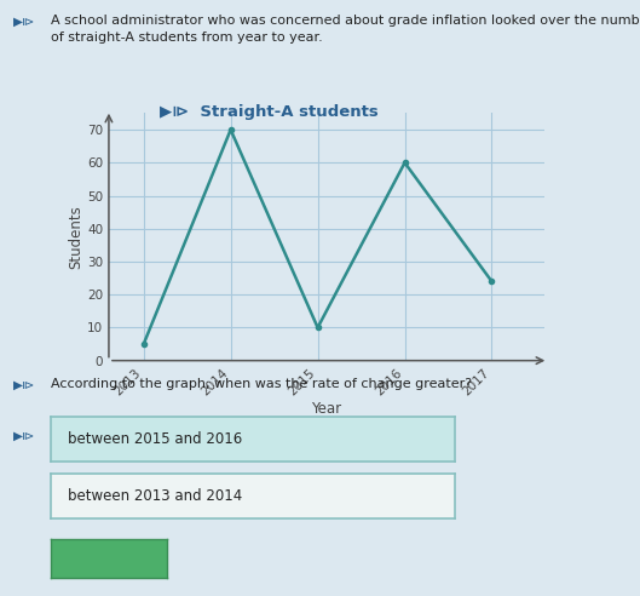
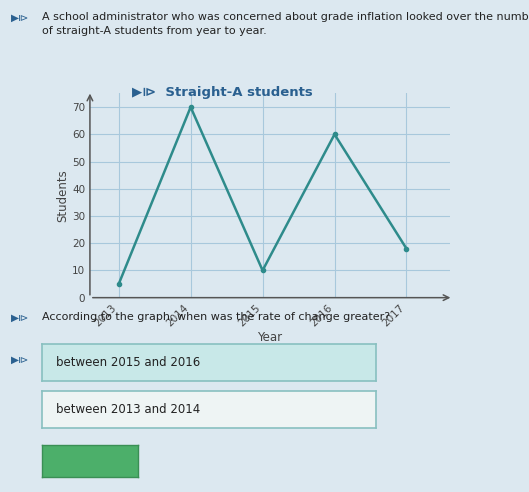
2017: 24 -> 18
